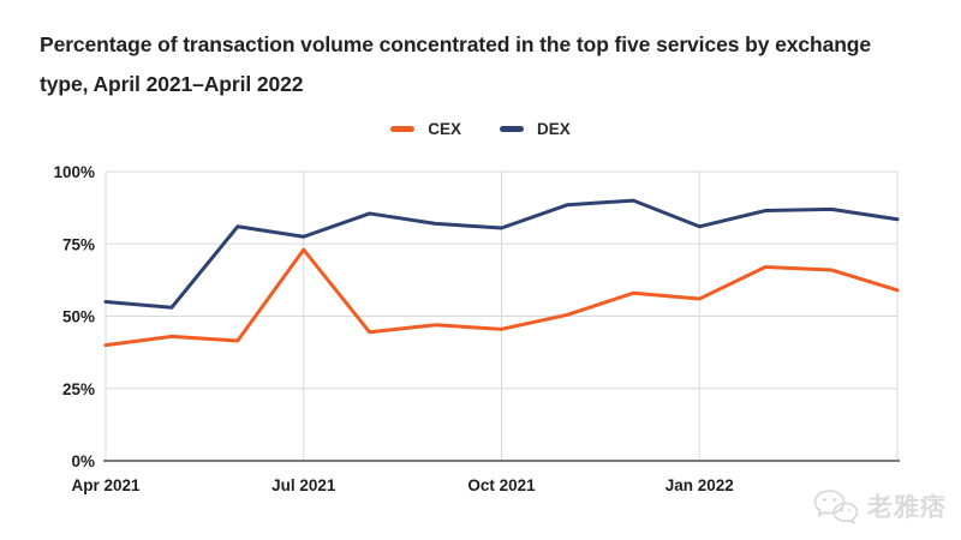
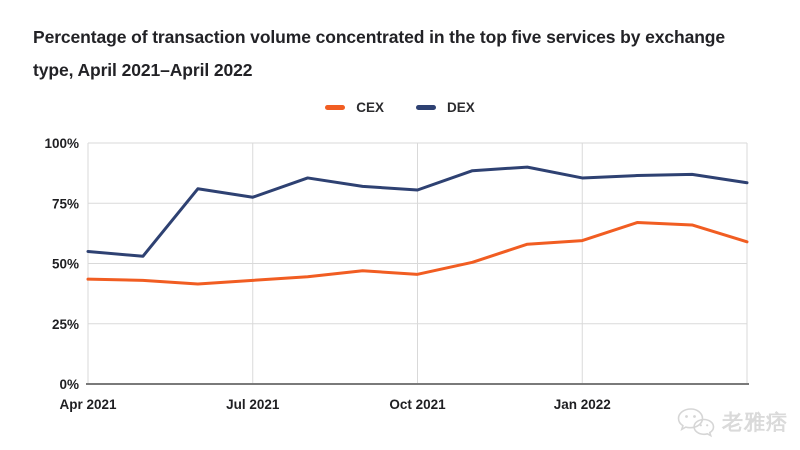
CEX/Apr 2021: 40% -> 44%
CEX/Jul 2021: 73% -> 43%
CEX/Jan 2022: 56% -> 60%
DEX/Jan 2022: 81% -> 86%
